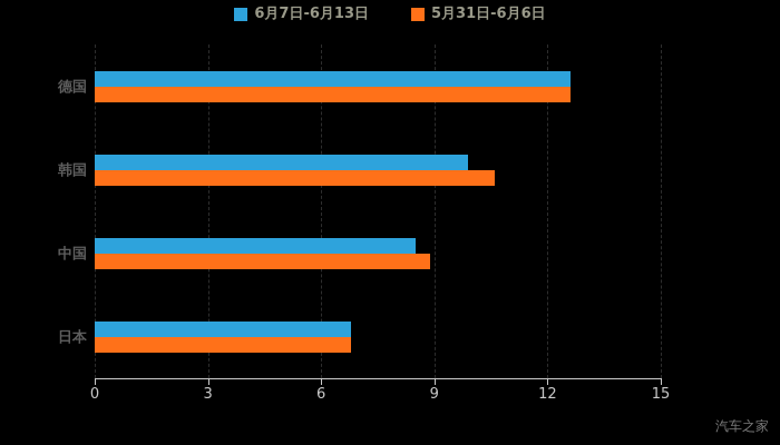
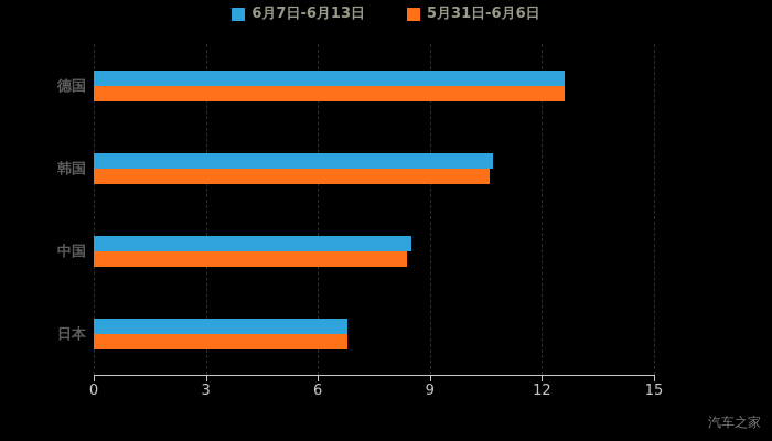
6月7日-6月13日/韩国: 9.9 -> 10.7
5月31日-6月6日/中国: 8.9 -> 8.4
